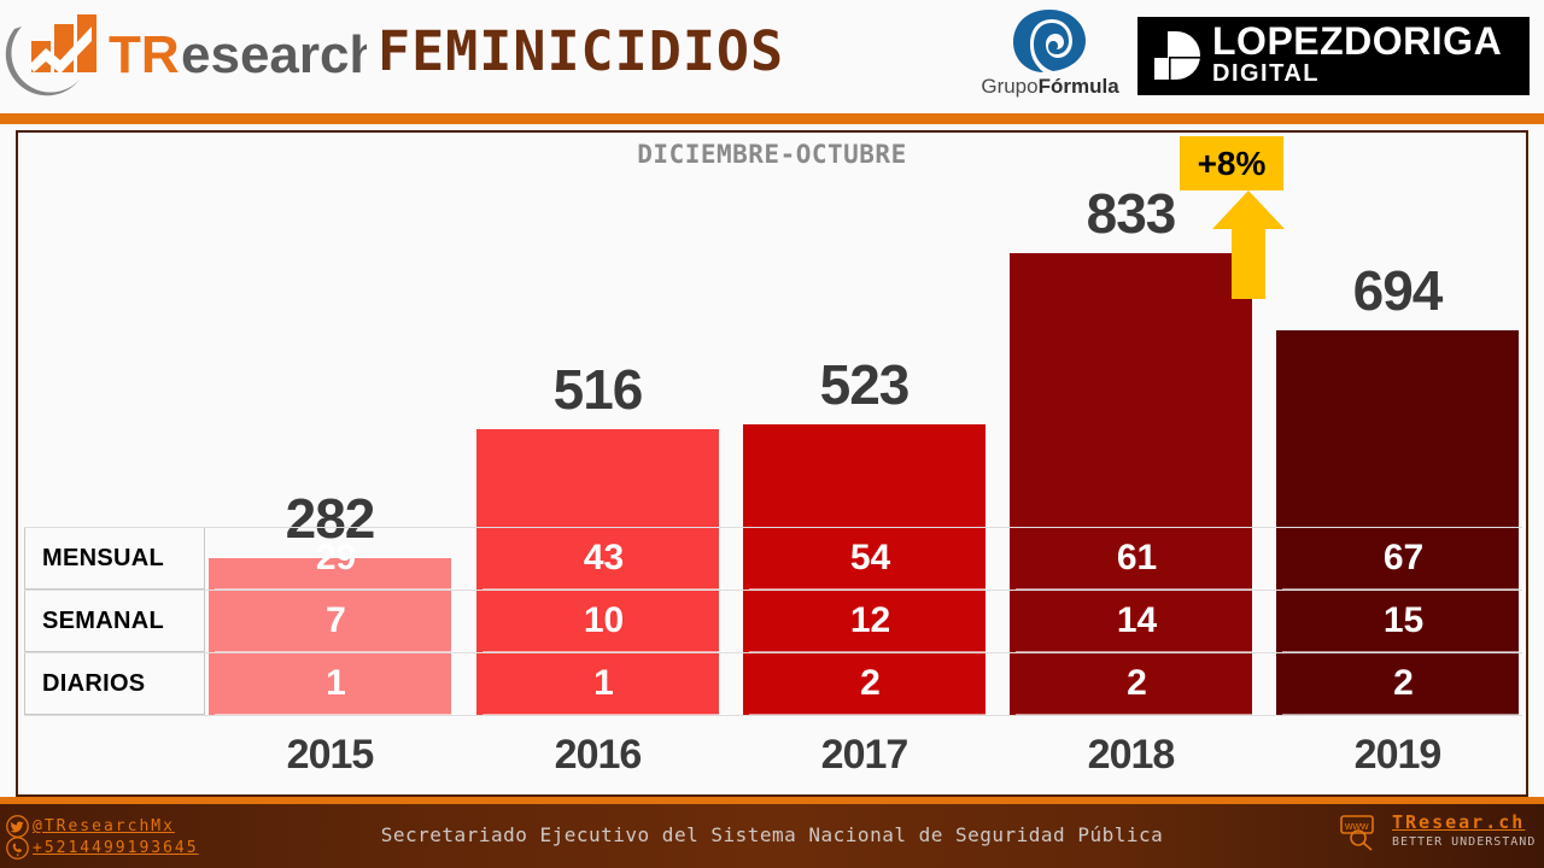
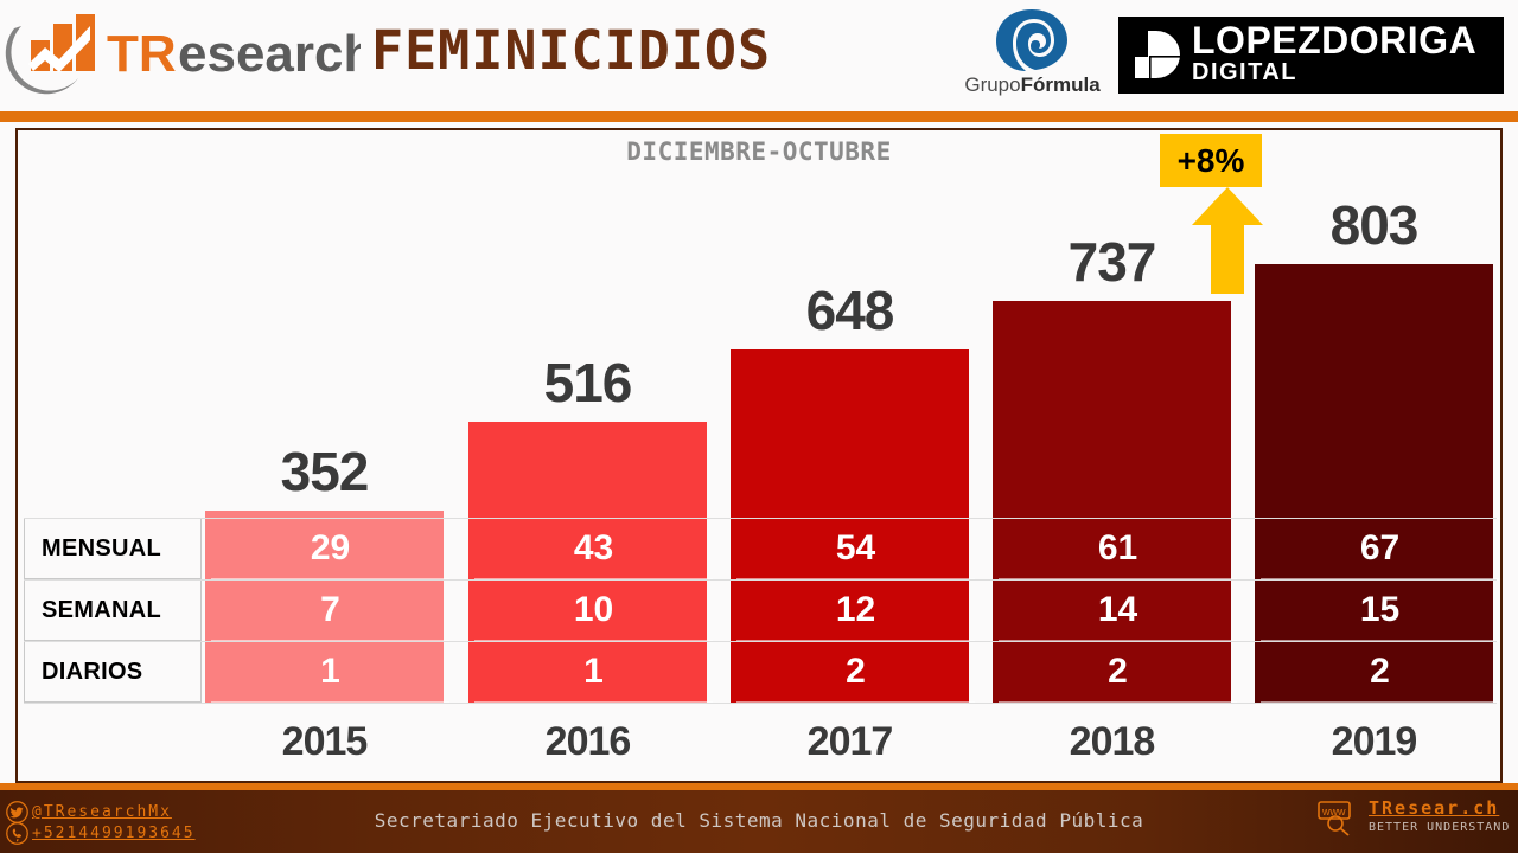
2015: 282 -> 352
2017: 523 -> 648
2018: 833 -> 737
2019: 694 -> 803
